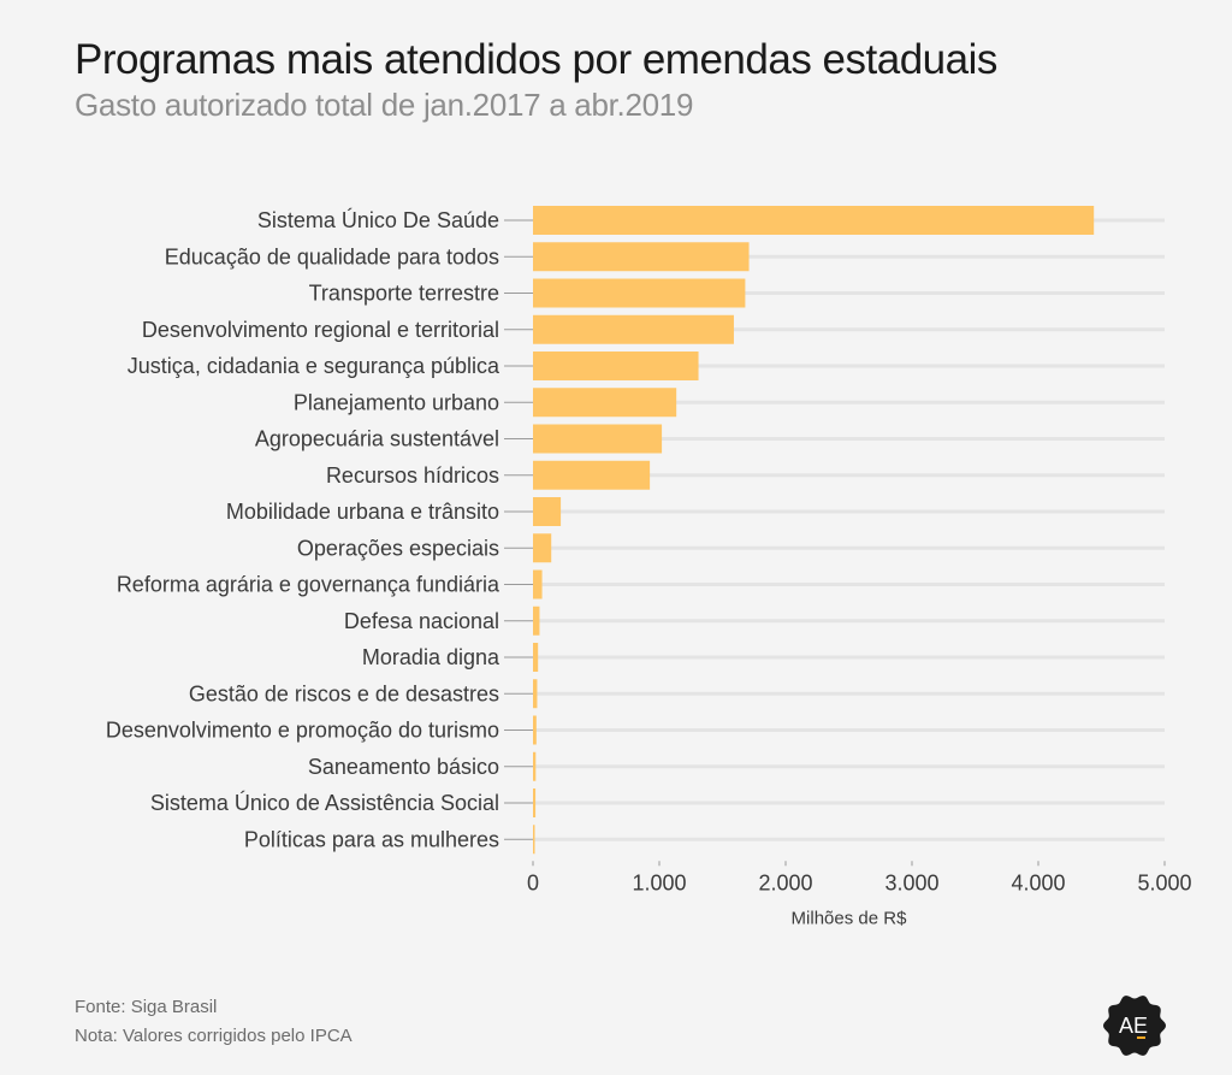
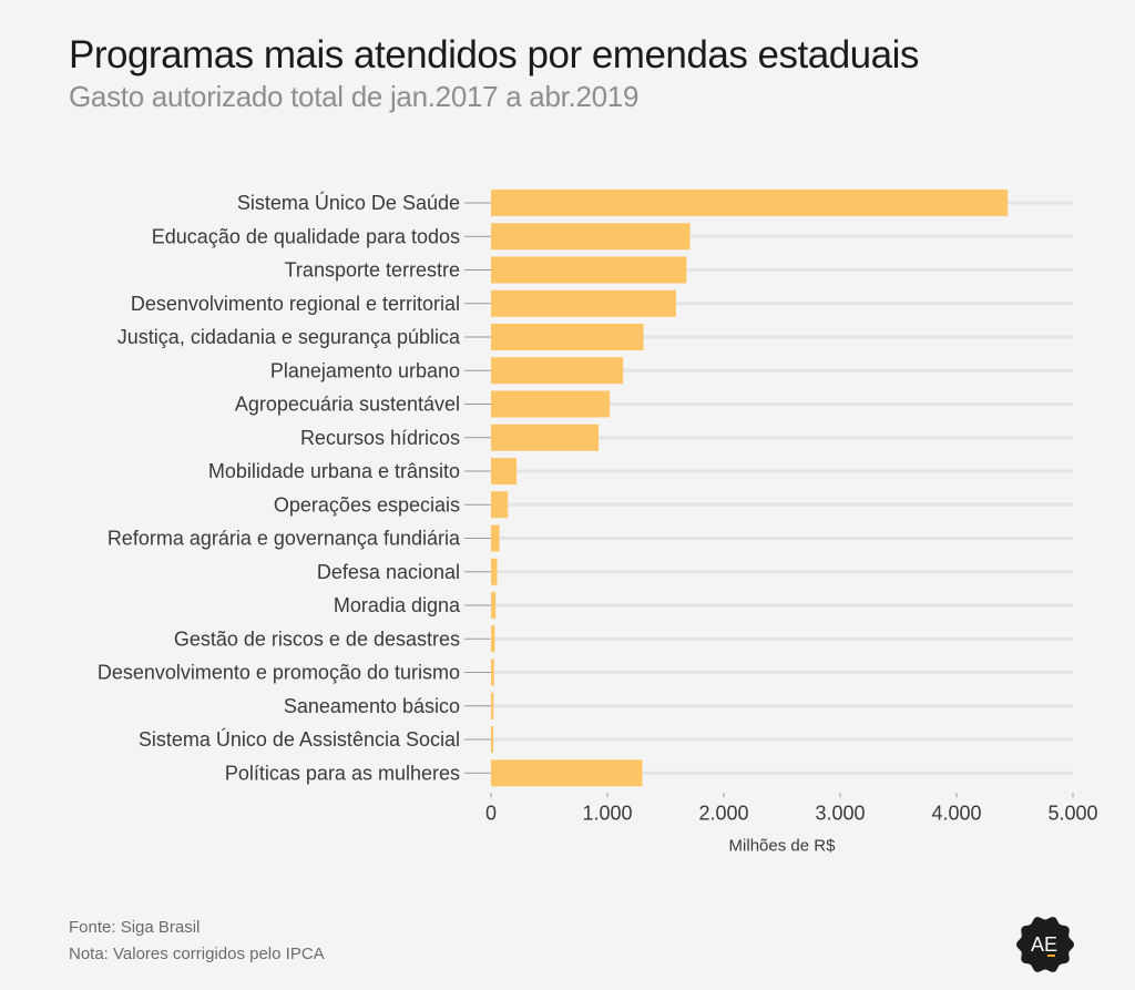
Políticas para as mulheres: 10 -> 1300
